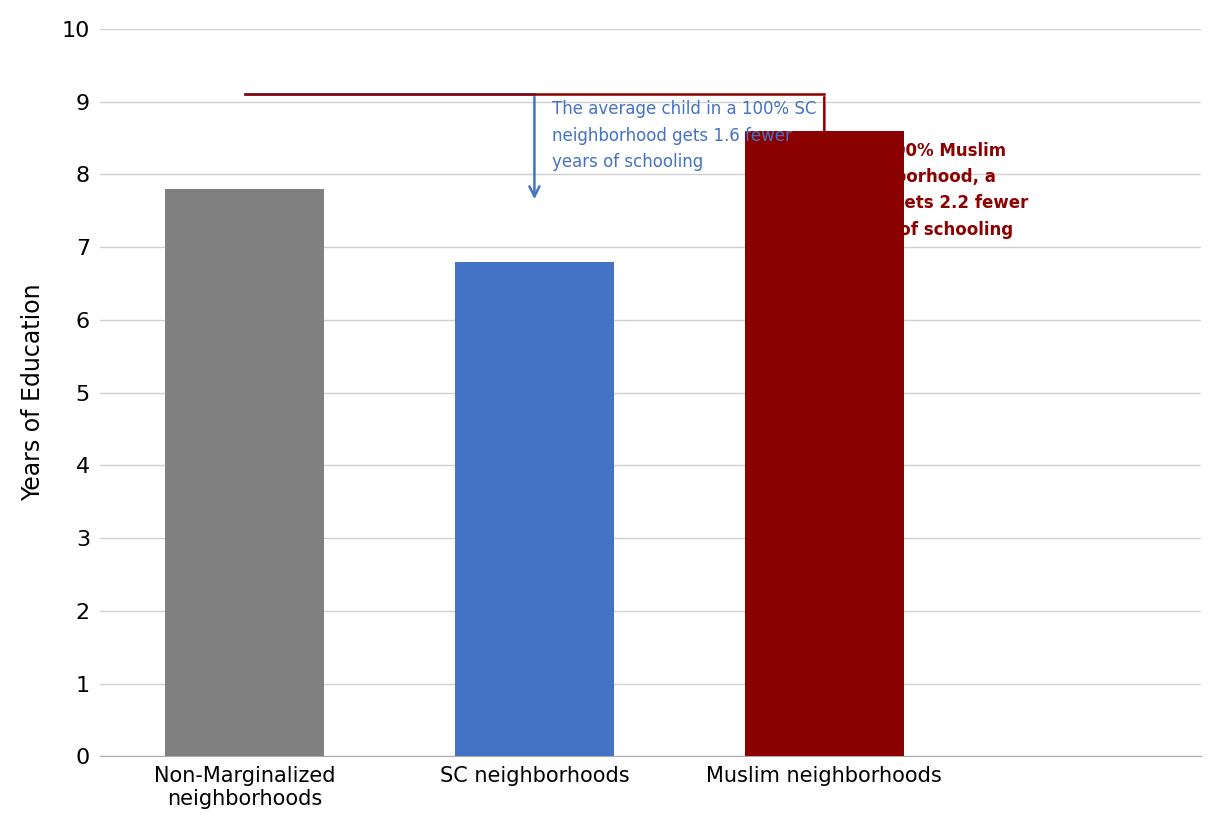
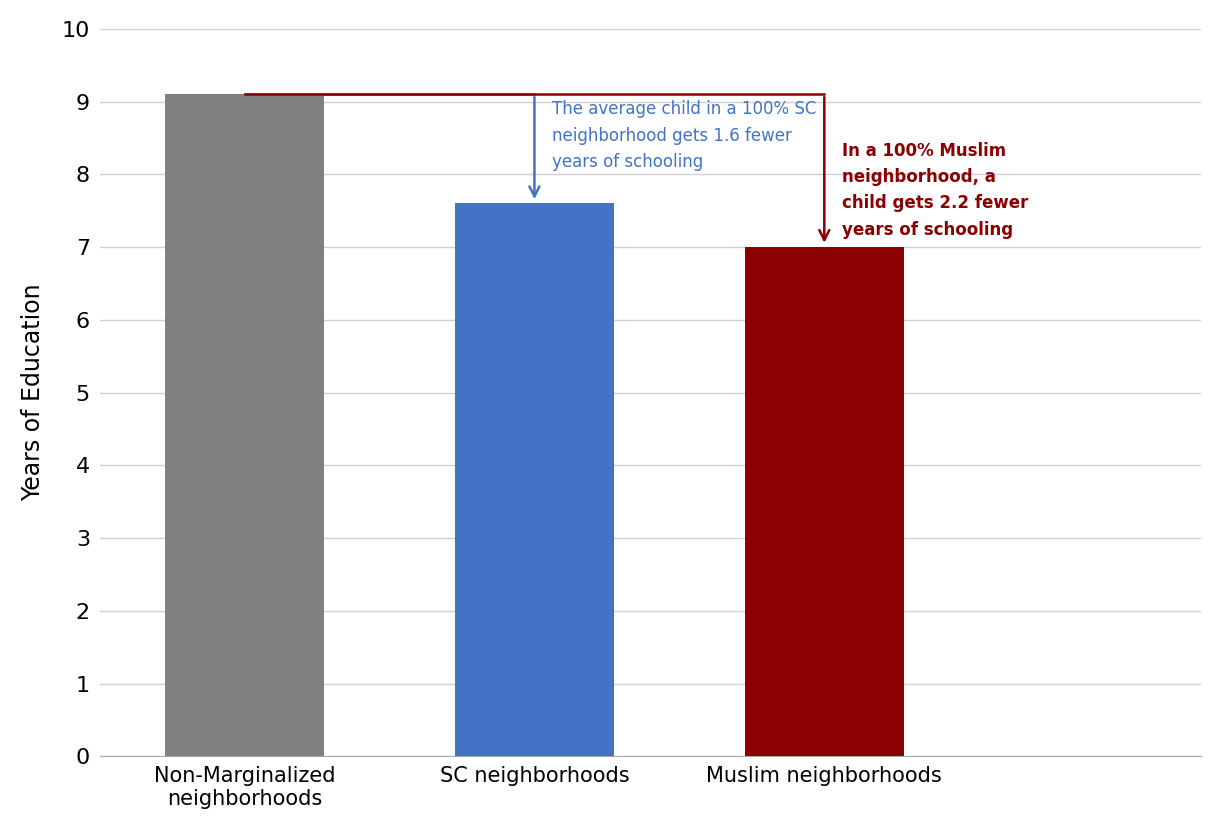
Non-Marginalized neighborhoods: 7.8 -> 9.1
SC neighborhoods: 6.8 -> 7.6
Muslim neighborhoods: 8.6 -> 7.0
